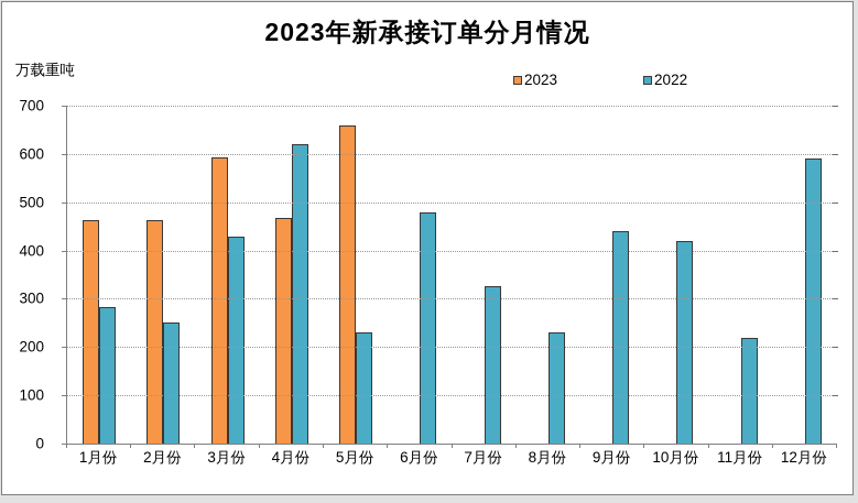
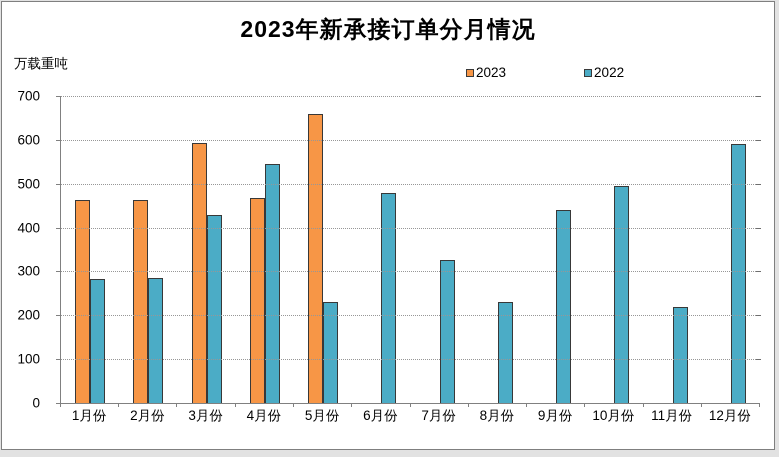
2022/2月份: 250 -> 280
2022/4月份: 620 -> 550
2022/10月份: 420 -> 490
